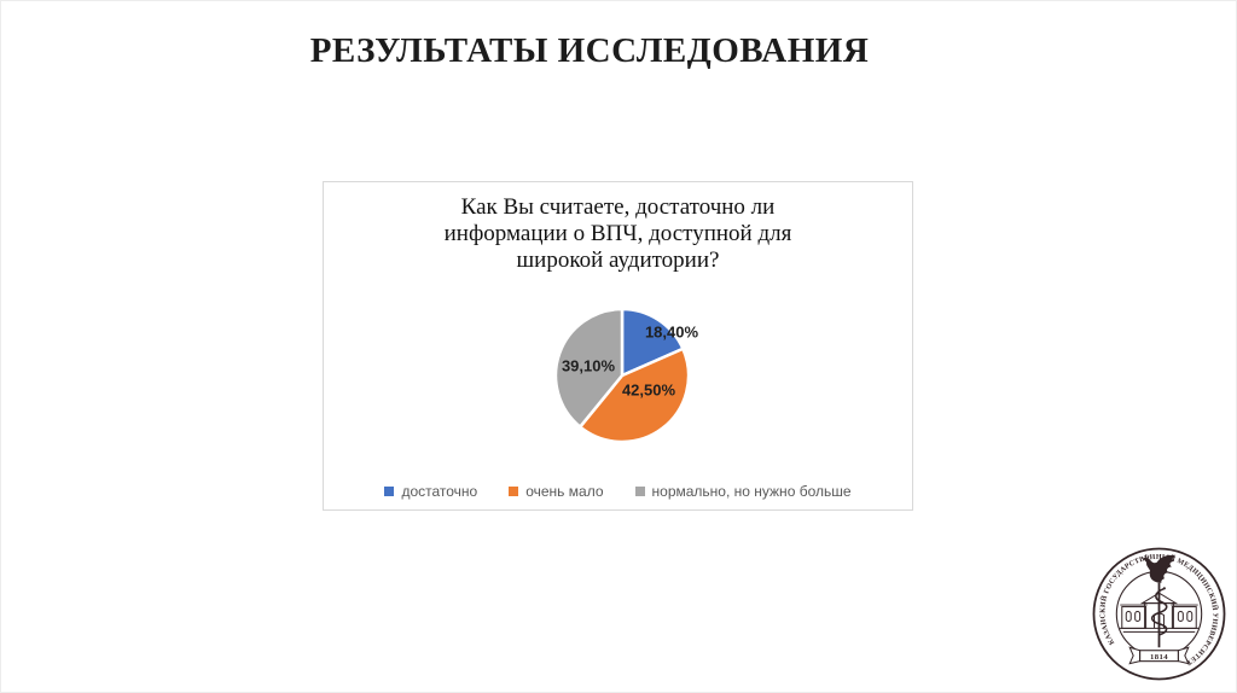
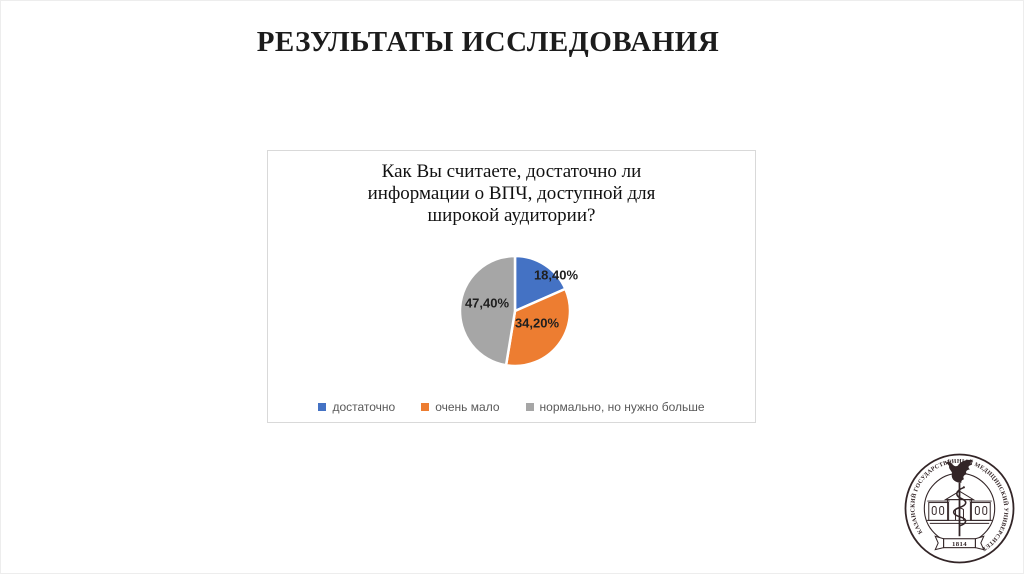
очень мало: 42,50% -> 34,20%
нормально, но нужно больше: 39,10% -> 47,40%
